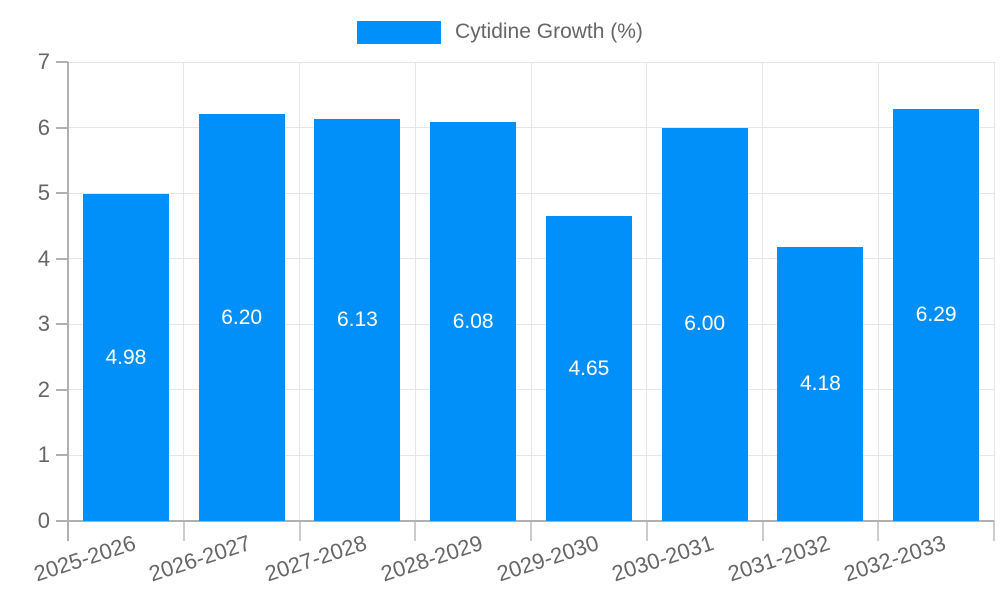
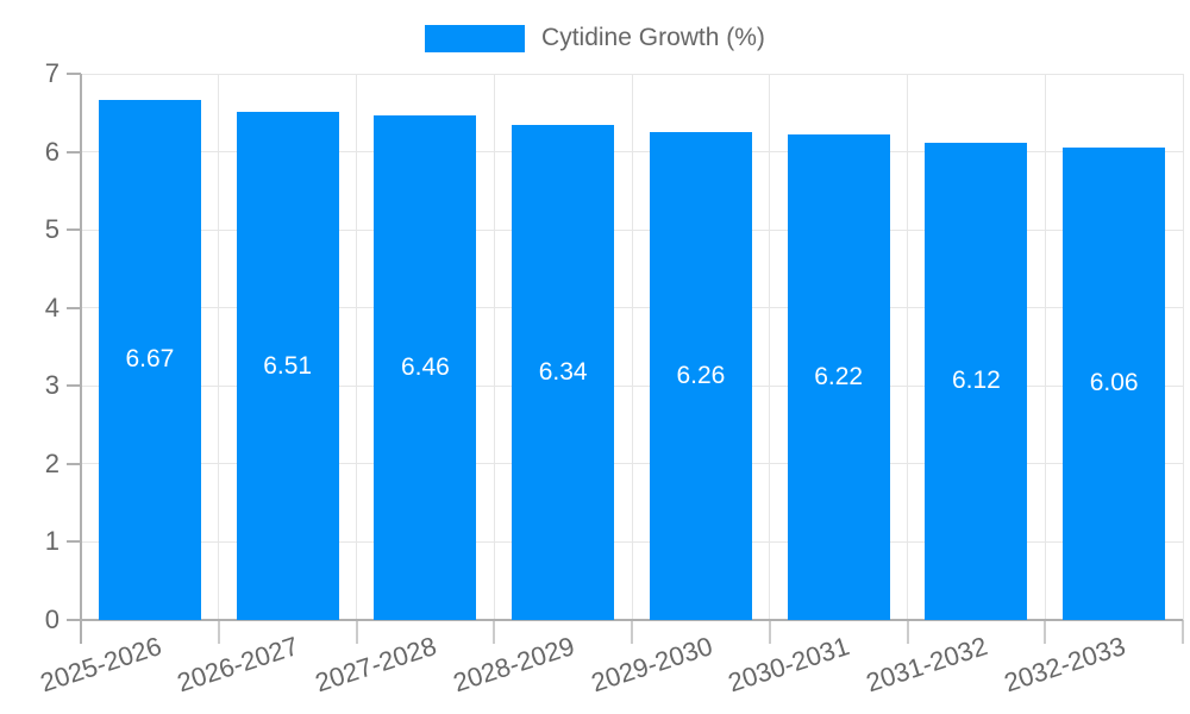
2025-2026: 4.98 -> 6.67
2026-2027: 6.20 -> 6.51
2027-2028: 6.13 -> 6.46
2028-2029: 6.08 -> 6.34
2029-2030: 4.65 -> 6.26
2030-2031: 6.00 -> 6.22
2031-2032: 4.18 -> 6.12
2032-2033: 6.29 -> 6.06
